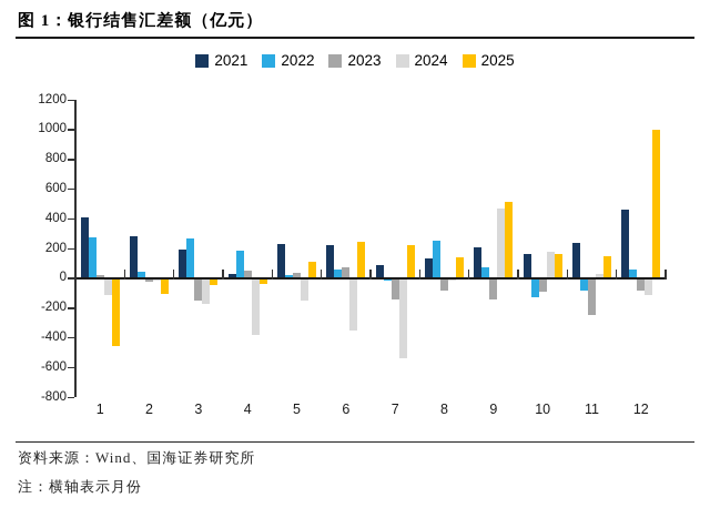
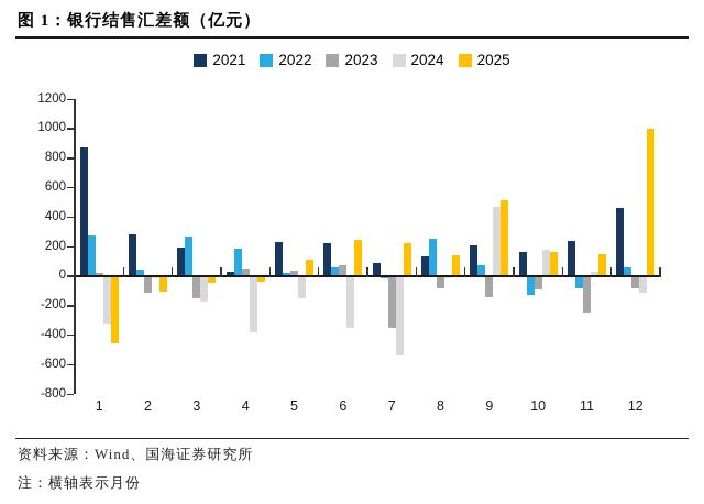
2021/1: 410 -> 870
2024/1: -110 -> -320
2023/2: -20 -> -110
2023/7: -140 -> -350
